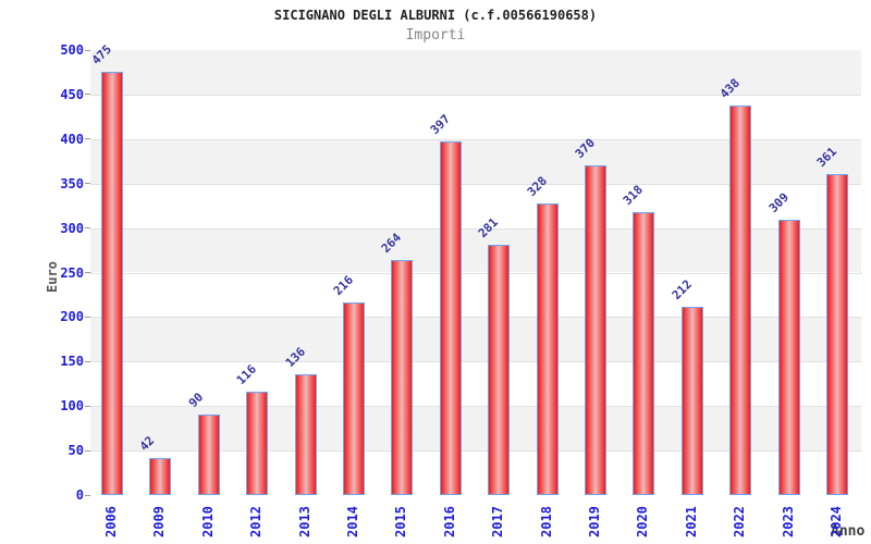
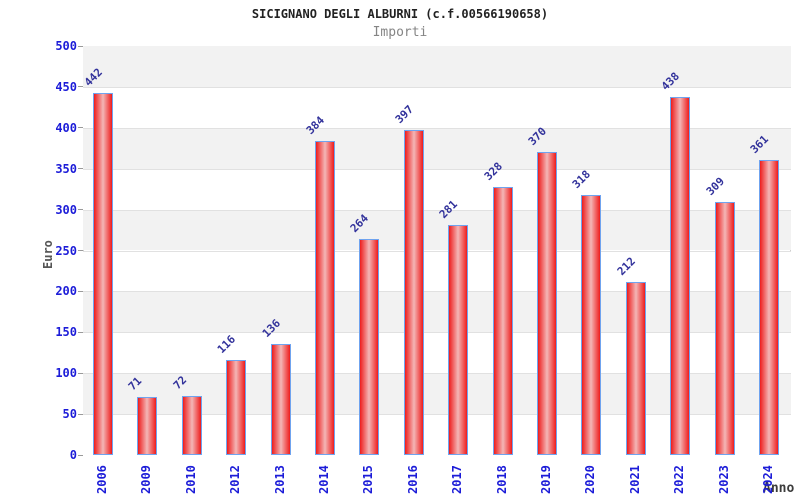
2006: 475 -> 442
2009: 42 -> 71
2010: 90 -> 72
2014: 216 -> 384
